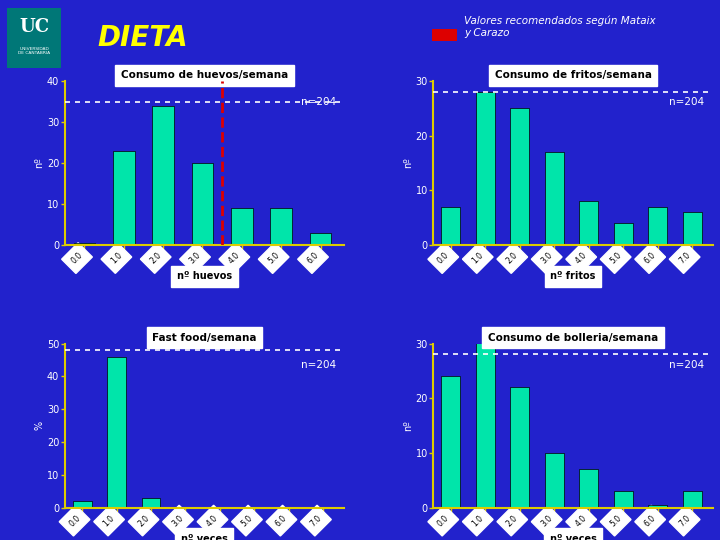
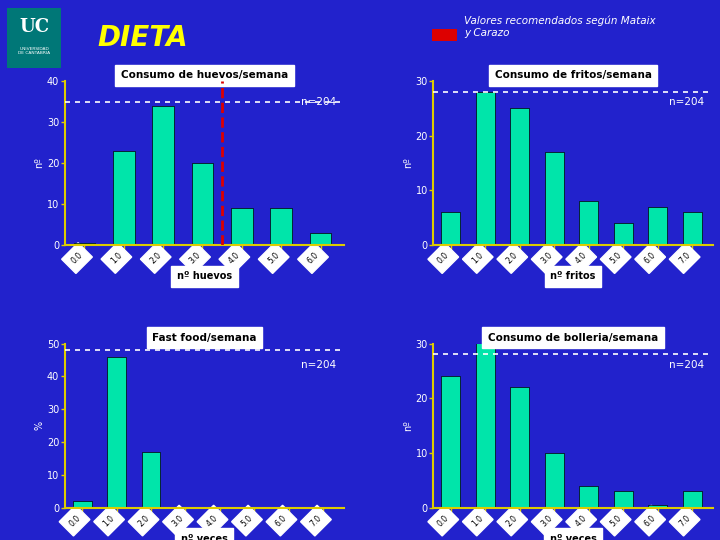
Consumo de fritos/semana/0.0: 7 -> 6
Fast food/semana/2.0: 3.0 -> 17.0
Consumo de bolleria/semana/4.0: 7.0 -> 4.0
